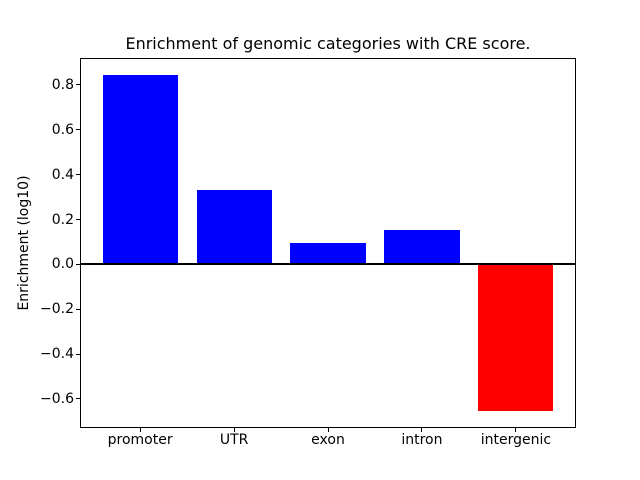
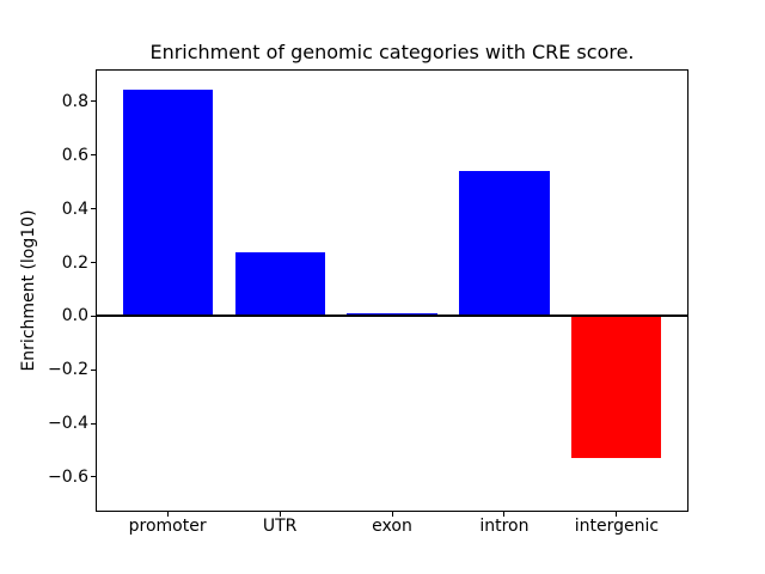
UTR: 0.33 -> 0.24
exon: 0.10 -> 0.01
intron: 0.15 -> 0.54
intergenic: -0.66 -> -0.53
